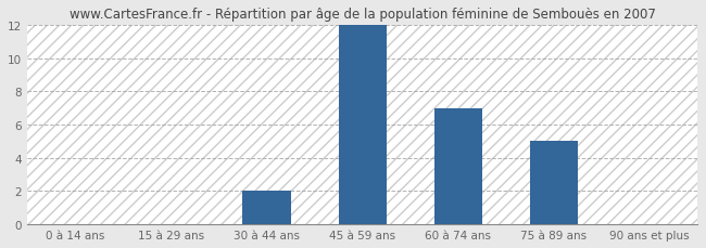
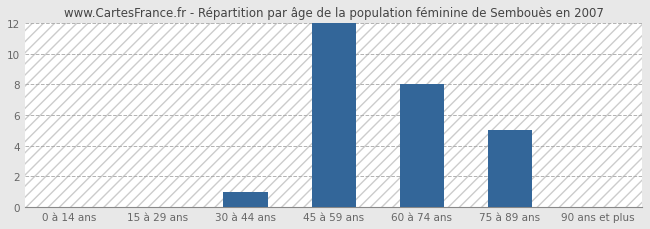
30 à 44 ans: 2 -> 1
60 à 74 ans: 7 -> 8
